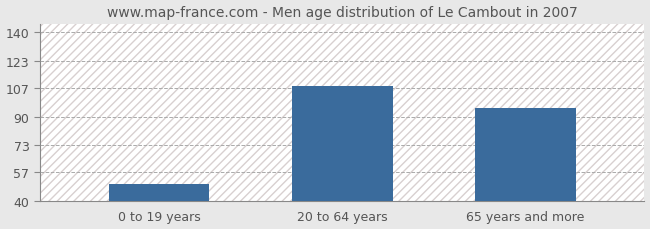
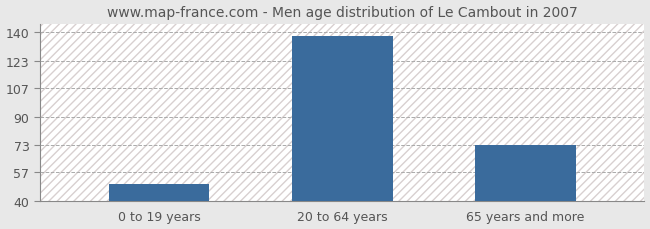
20 to 64 years: 108 -> 138
65 years and more: 95 -> 73
